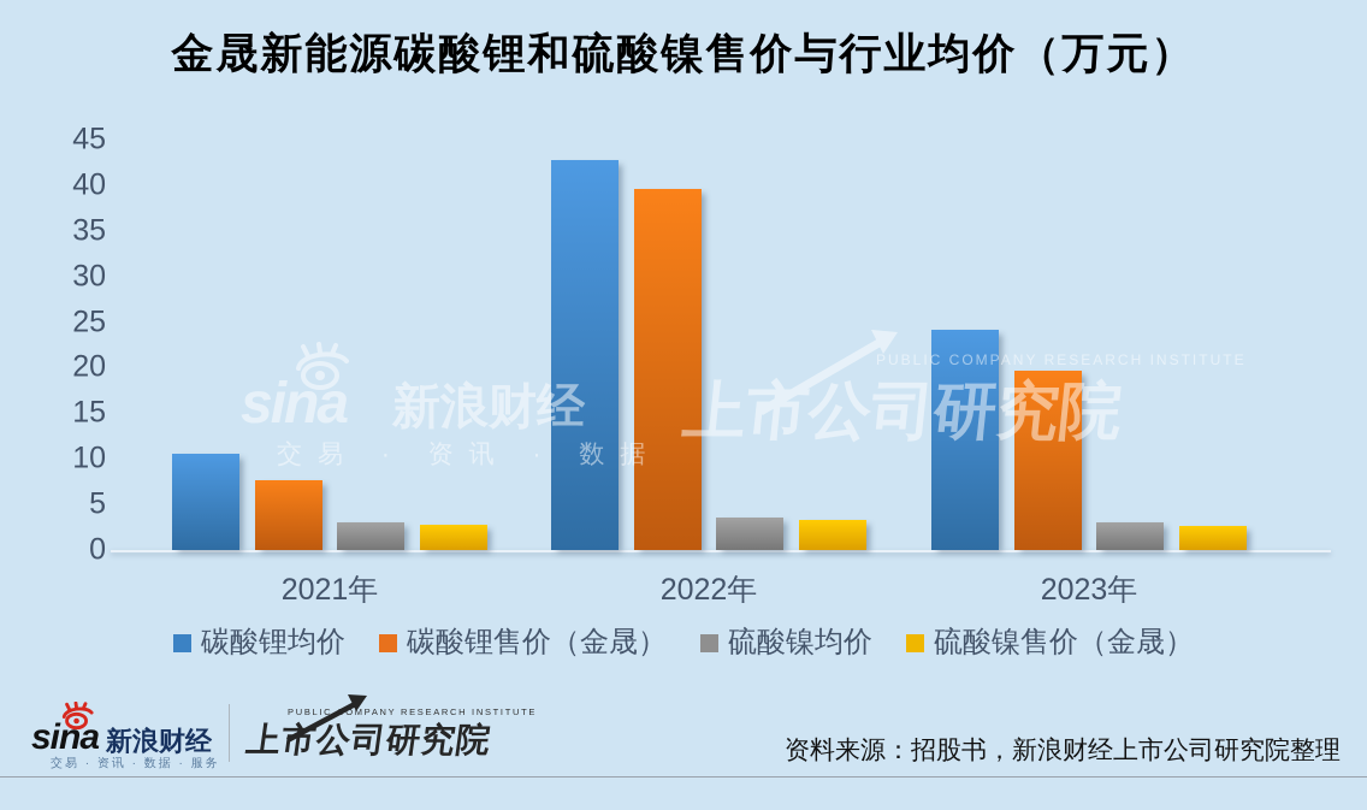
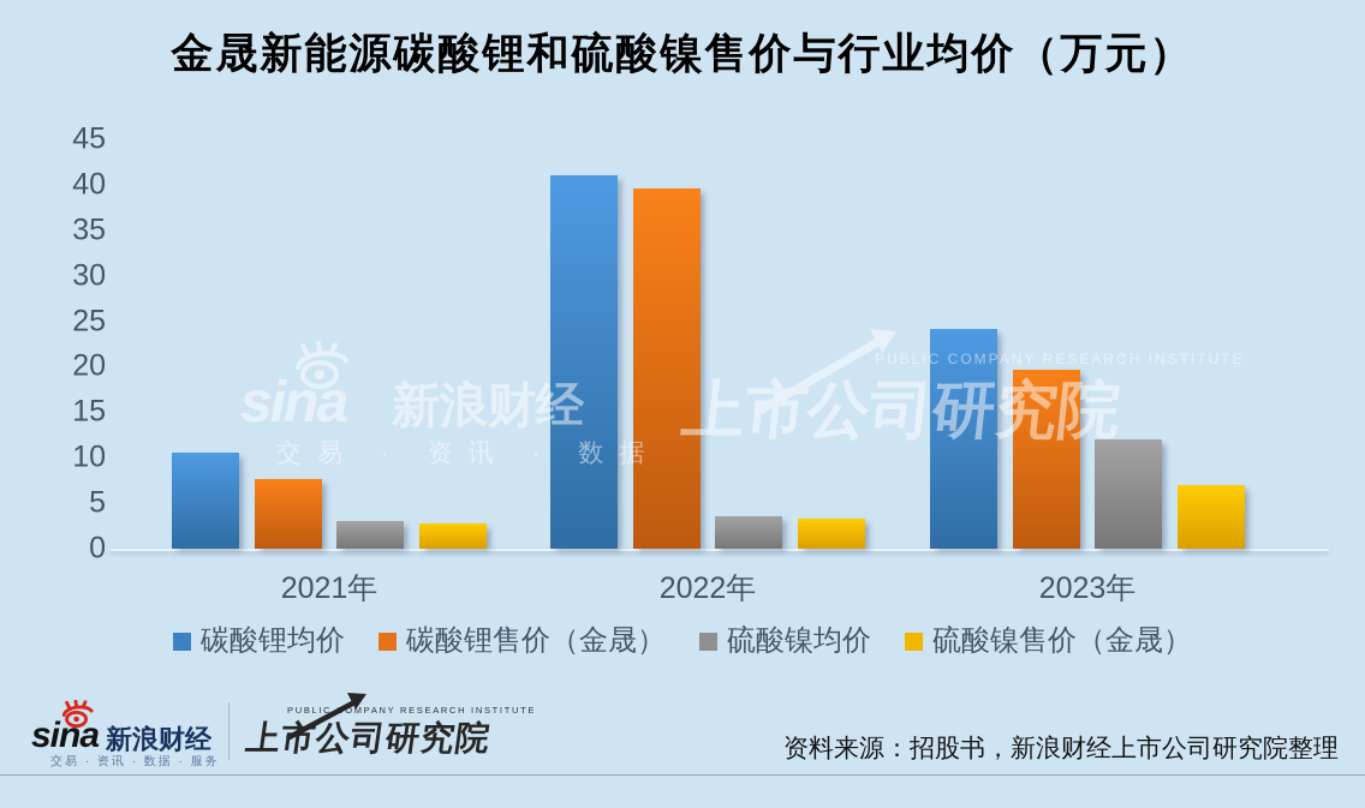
碳酸锂均价/2022年: 43 -> 41
硫酸镍均价/2023年: 3 -> 12
硫酸镍售价（金晟）/2023年: 3 -> 7
